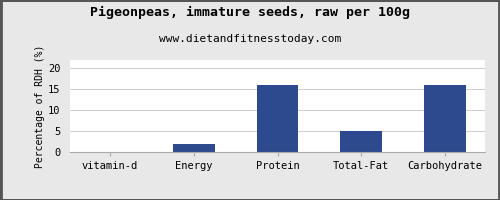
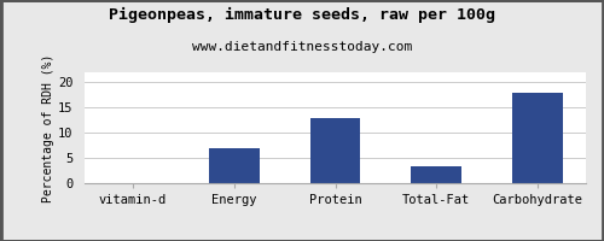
Energy: 2.0 -> 7.0
Protein: 16.0 -> 13.0
Total-Fat: 5.0 -> 3.3
Carbohydrate: 16.0 -> 18.0
